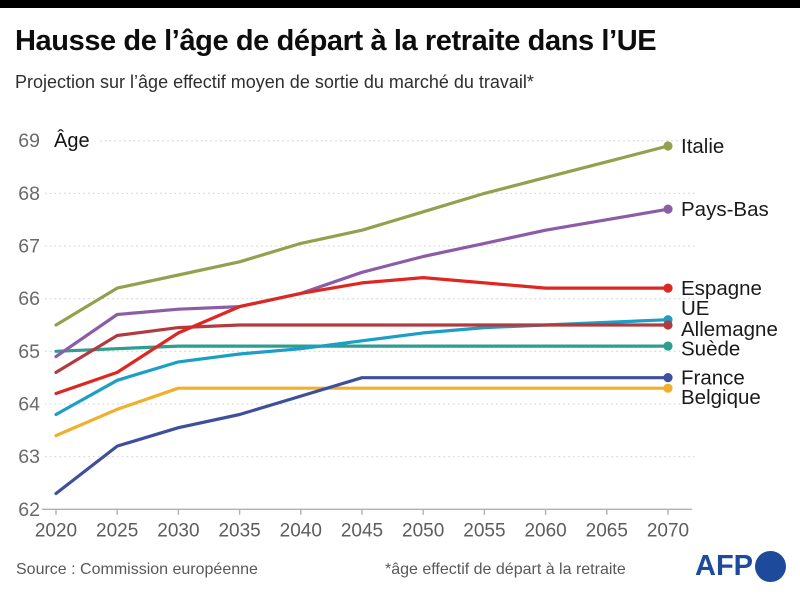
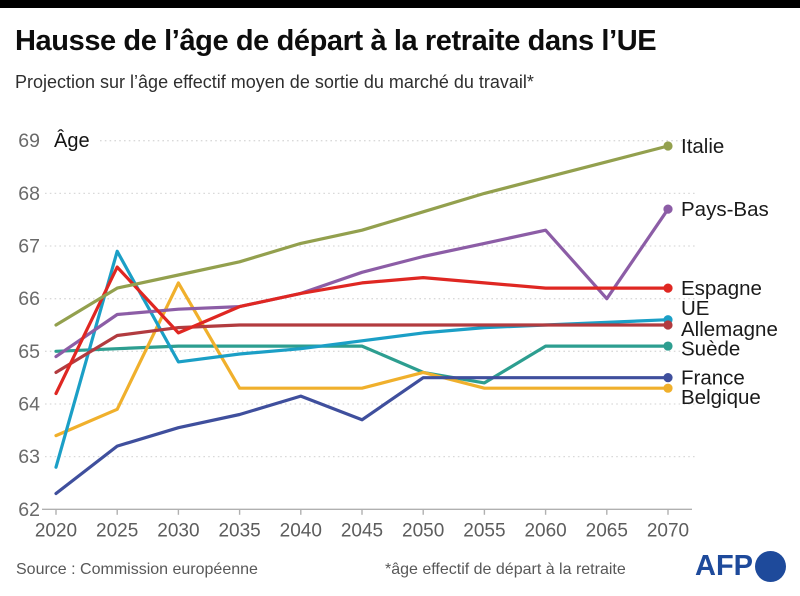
UE/2020: 63.8 -> 62.8
Espagne/2025: 64.6 -> 66.6
UE/2025: 64.5 -> 66.9
Belgique/2030: 64.3 -> 66.3
France/2045: 64.5 -> 63.7
Suède/2050: 65.1 -> 64.6
Belgique/2050: 64.3 -> 64.6
Suède/2055: 65.1 -> 64.4
Pays-Bas/2065: 67.5 -> 66.0
